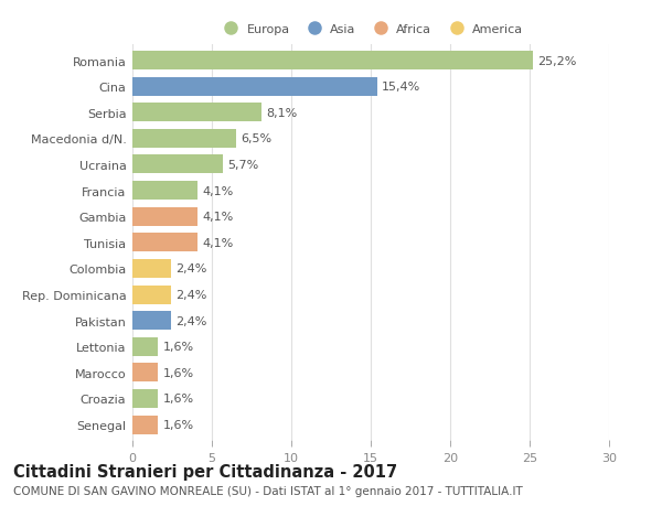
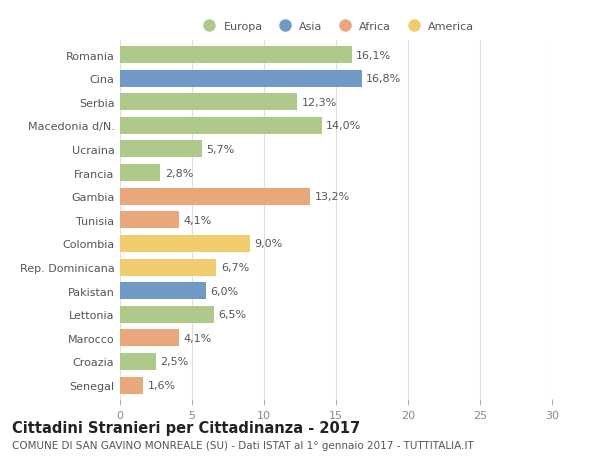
Romania: 25,2% -> 16,1%
Cina: 15,4% -> 16,8%
Serbia: 8,1% -> 12,3%
Macedonia d/N.: 6,5% -> 14,0%
Francia: 4,1% -> 2,8%
Gambia: 4,1% -> 13,2%
Colombia: 2,4% -> 9,0%
Rep. Dominicana: 2,4% -> 6,7%
Pakistan: 2,4% -> 6,0%
Lettonia: 1,6% -> 6,5%
Marocco: 1,6% -> 4,1%
Croazia: 1,6% -> 2,5%
